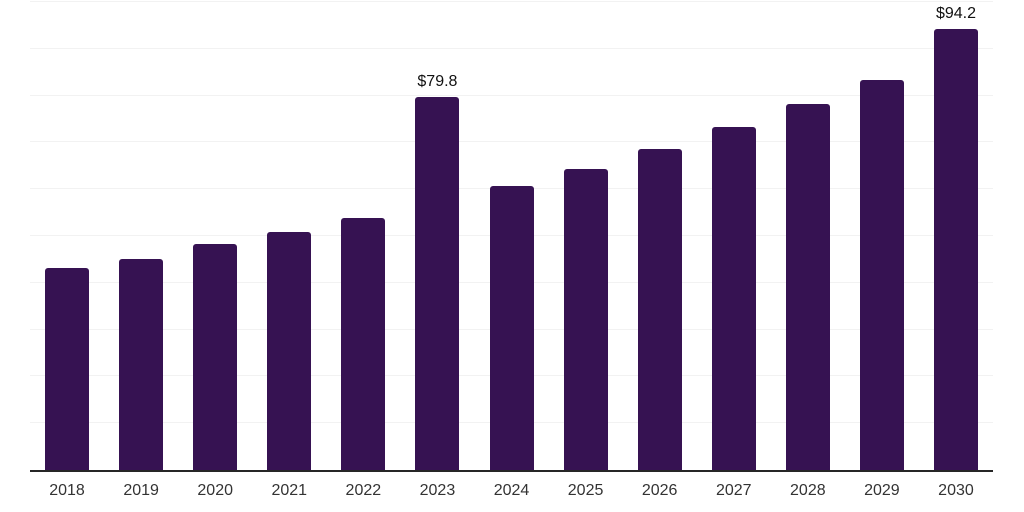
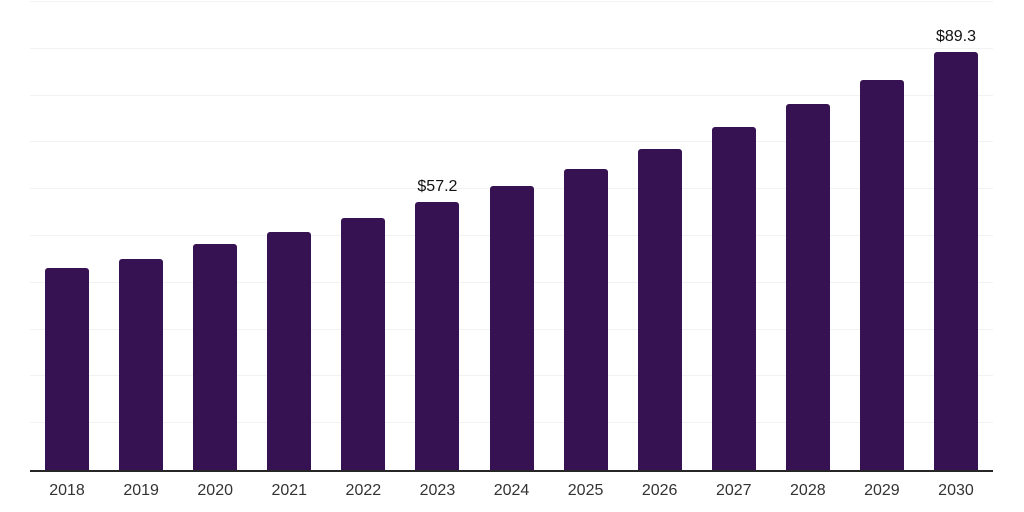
2023: $79.8 -> $57.2
2030: $94.2 -> $89.3
